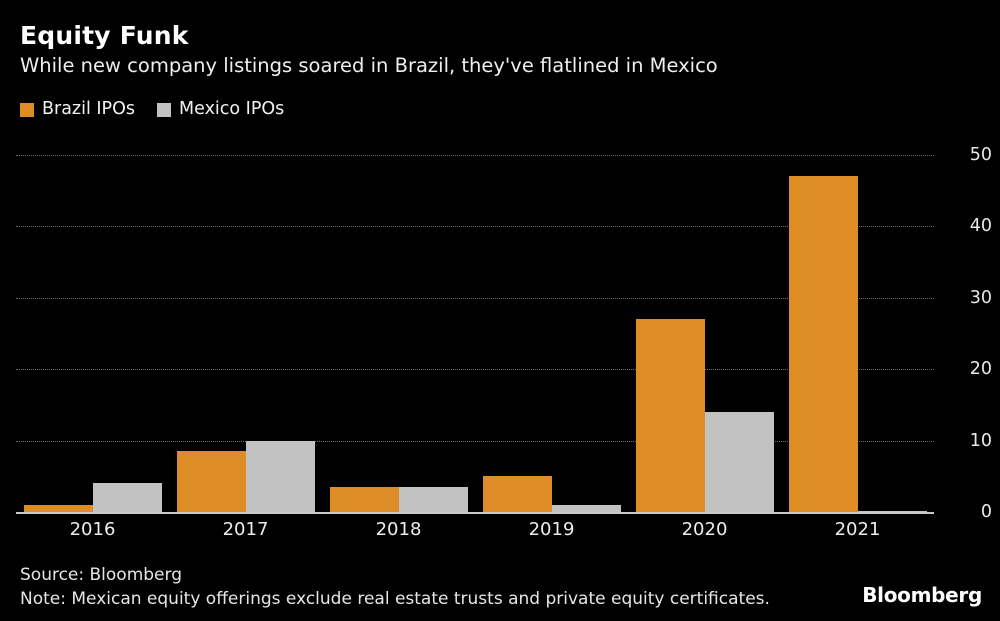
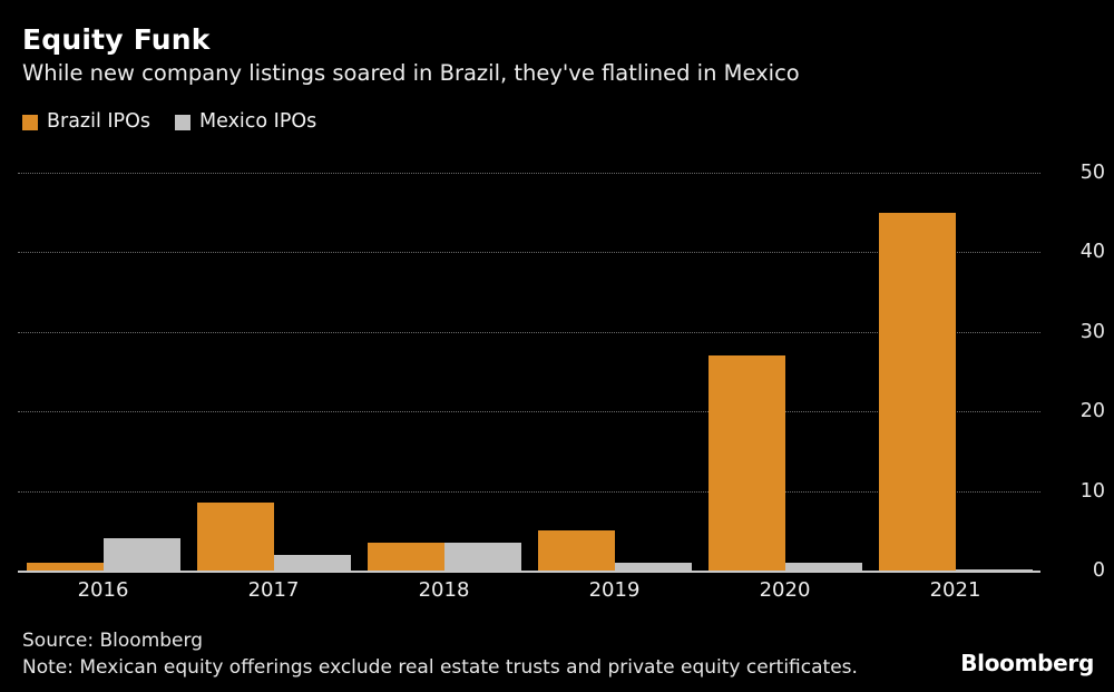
Mexico IPOs/2017: 10 -> 2
Mexico IPOs/2020: 14 -> 1
Brazil IPOs/2021: 47 -> 45
